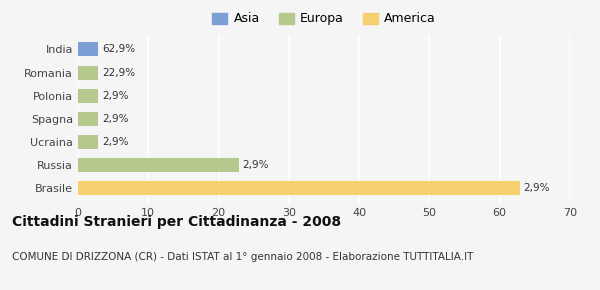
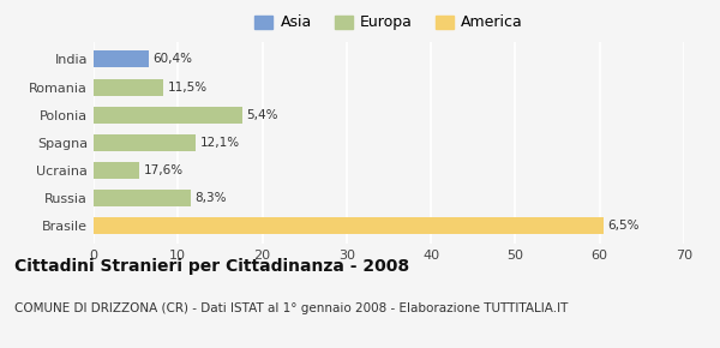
India: 2,9% -> 6,5%
Romania: 2,9% -> 8,3%
Polonia: 2,9% -> 17,6%
Spagna: 2,9% -> 12,1%
Ucraina: 2,9% -> 5,4%
Russia: 22,9% -> 11,5%
Brasile: 62,9% -> 60,4%
